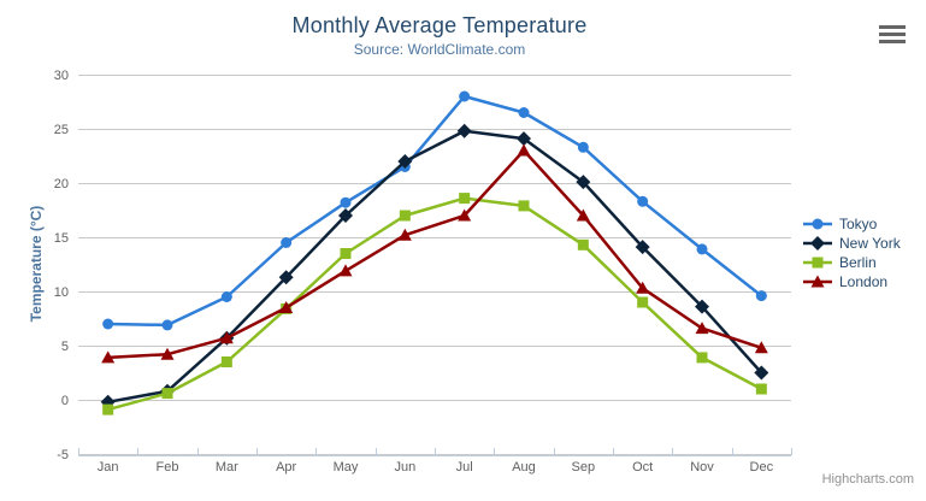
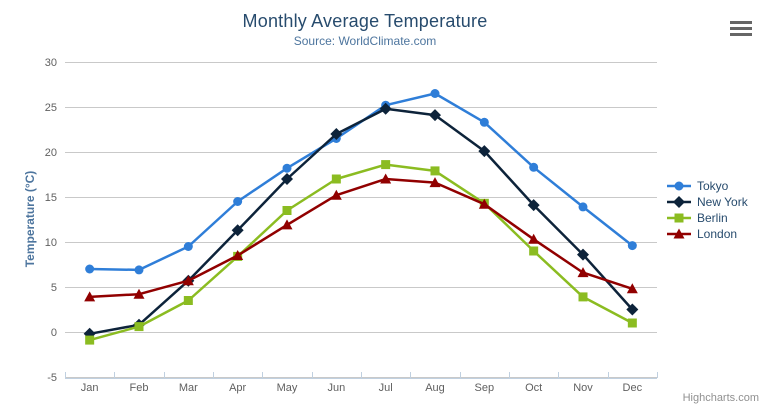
Tokyo/Jul: 28 -> 25
London/Aug: 23 -> 17
London/Sep: 17 -> 14
